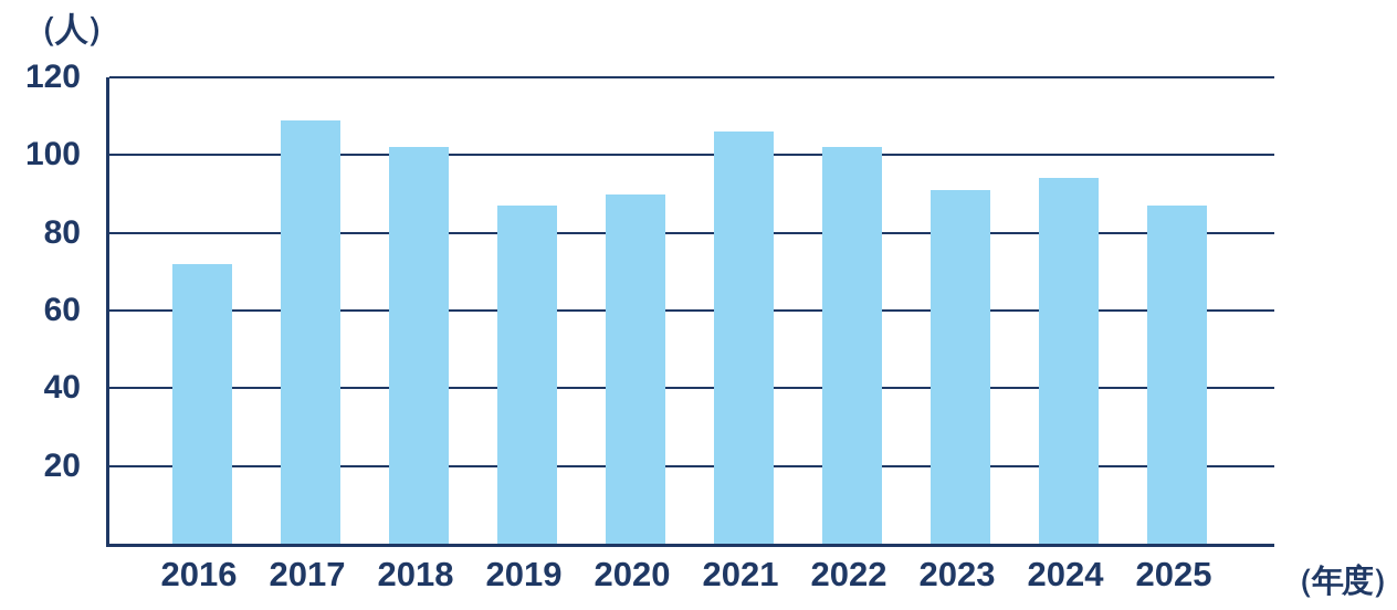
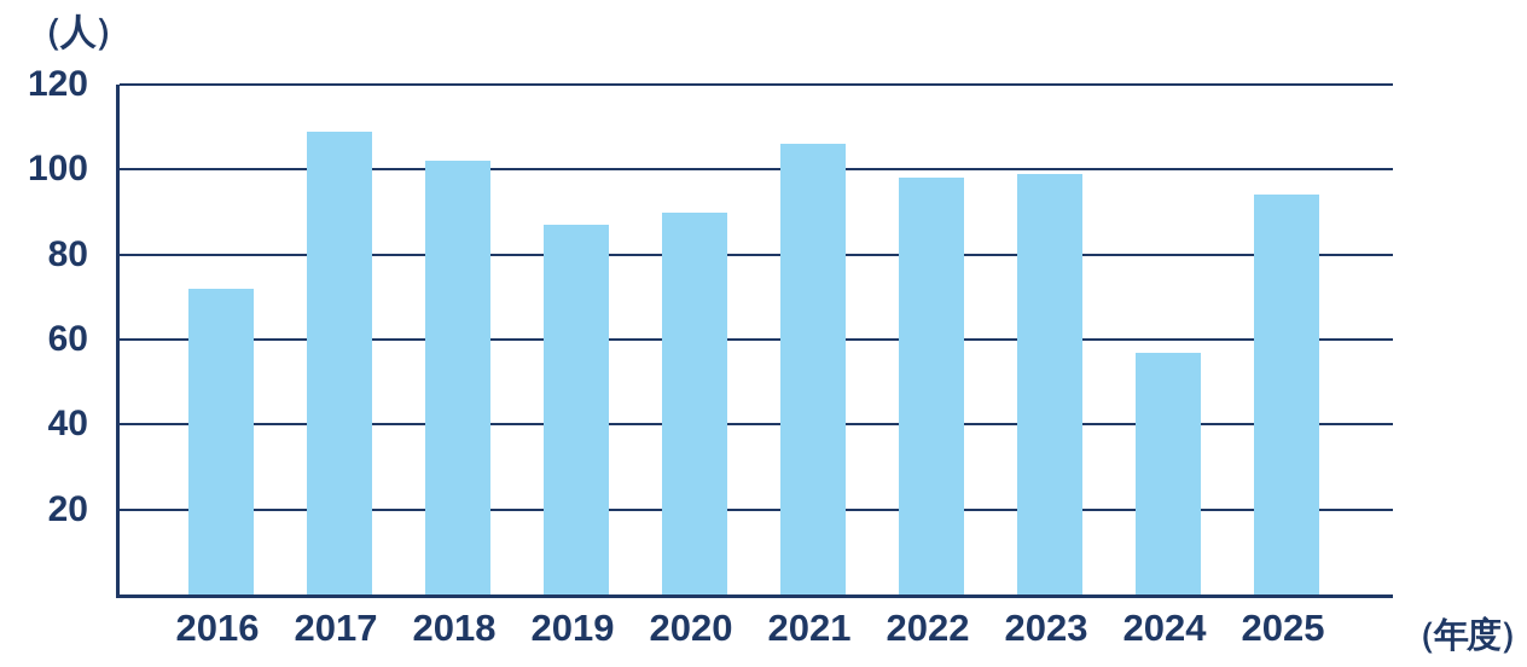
2022: 102 -> 98
2023: 91 -> 99
2024: 94 -> 57
2025: 87 -> 94
